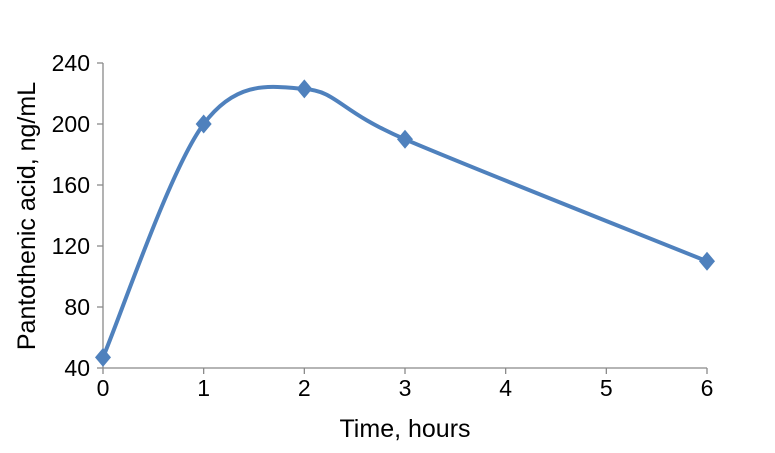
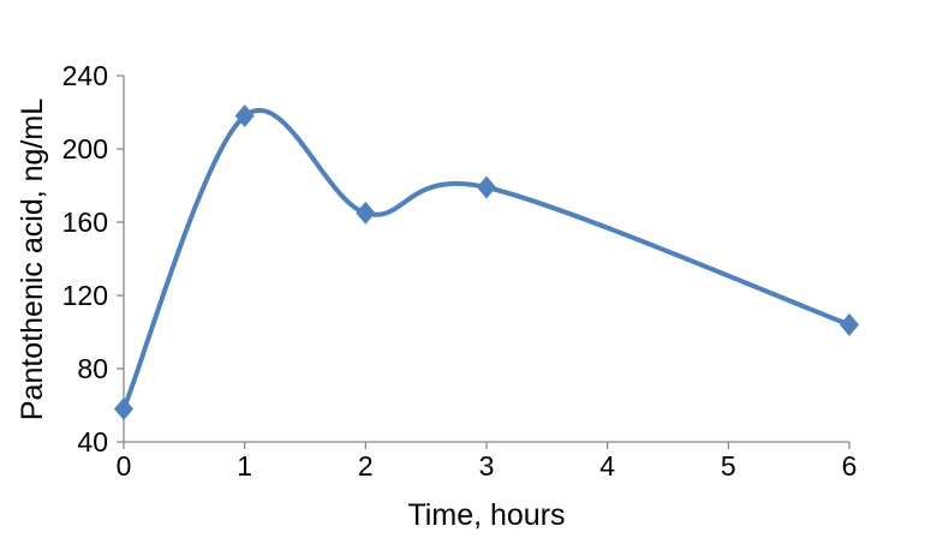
0: 47 -> 58
1: 200 -> 218
2: 223 -> 165
3: 190 -> 179
6: 110 -> 104
